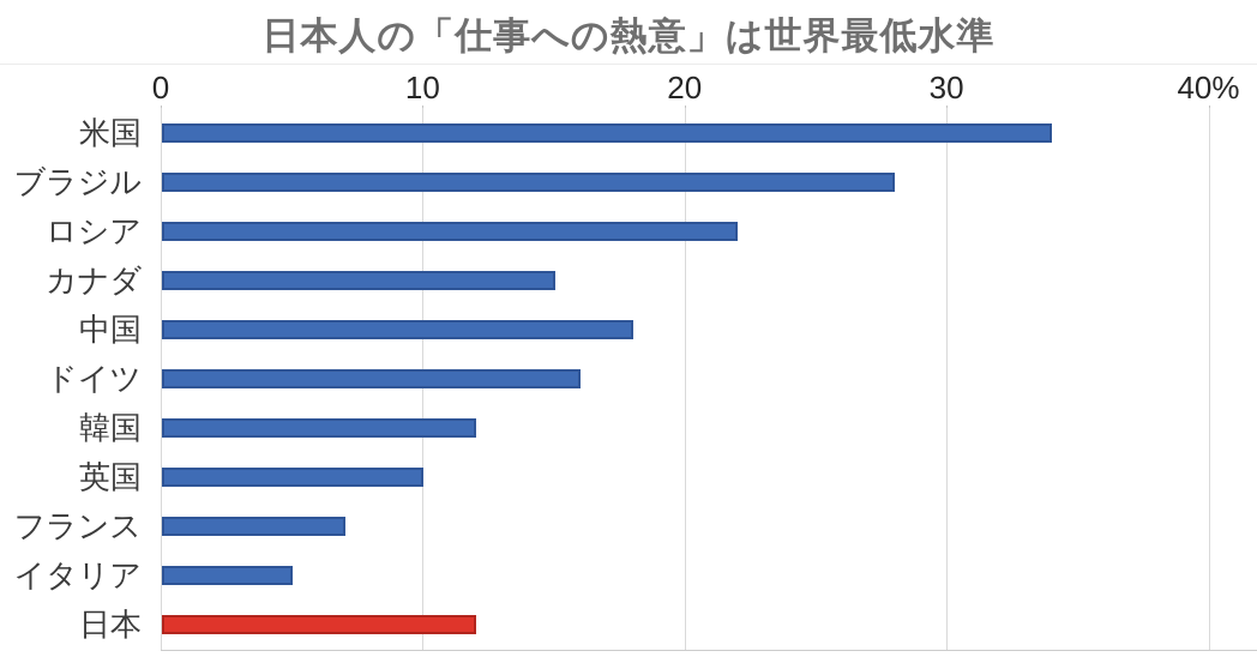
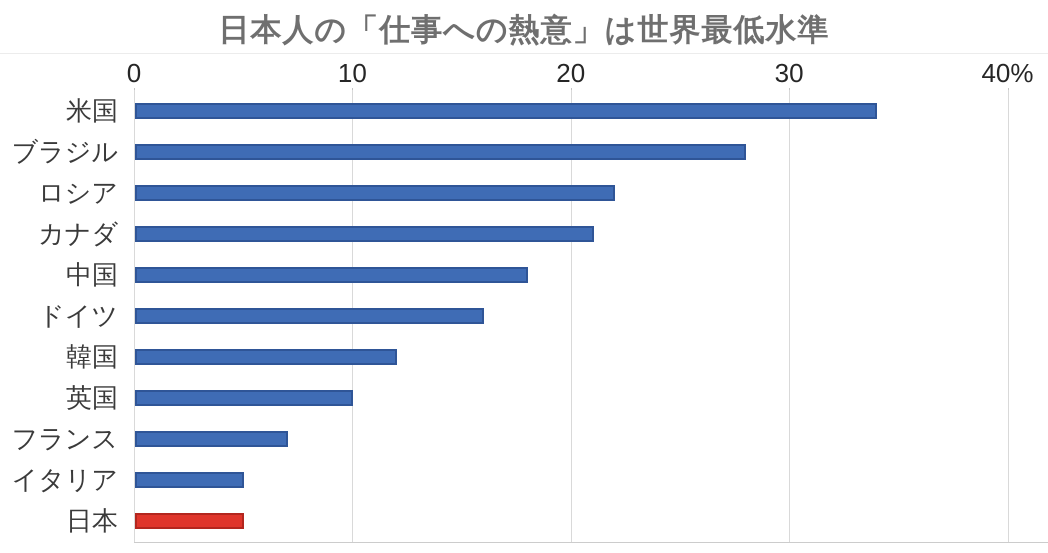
カナダ: 15% -> 21%
日本: 12% -> 5%
